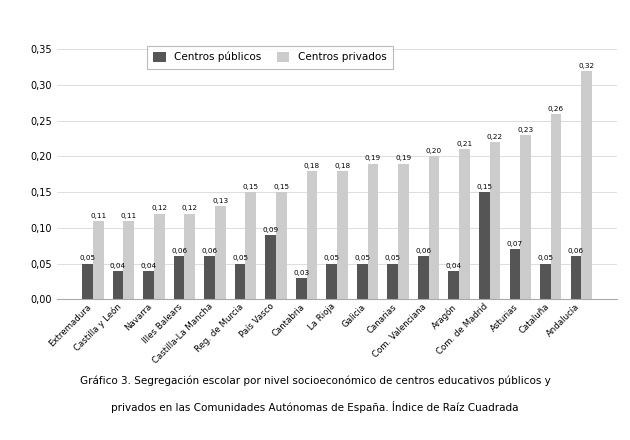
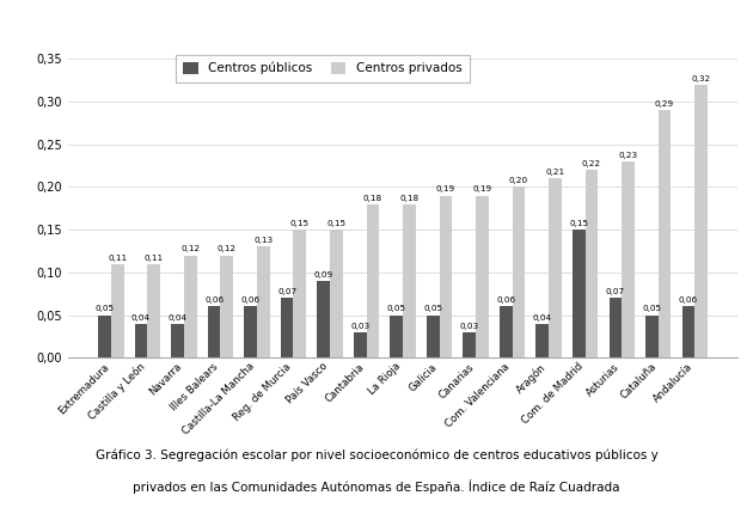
Centros públicos/Reg. de Murcia: 0,05 -> 0,07
Centros públicos/Canarias: 0,05 -> 0,03
Centros privados/Cataluña: 0,26 -> 0,29
